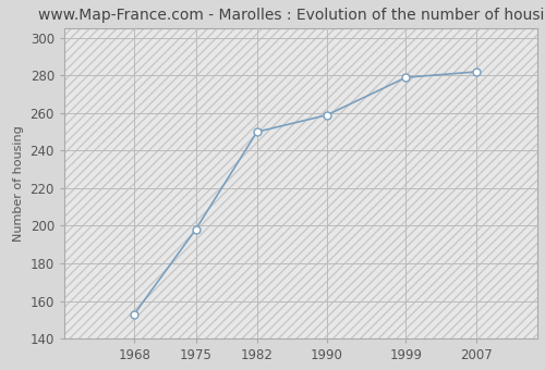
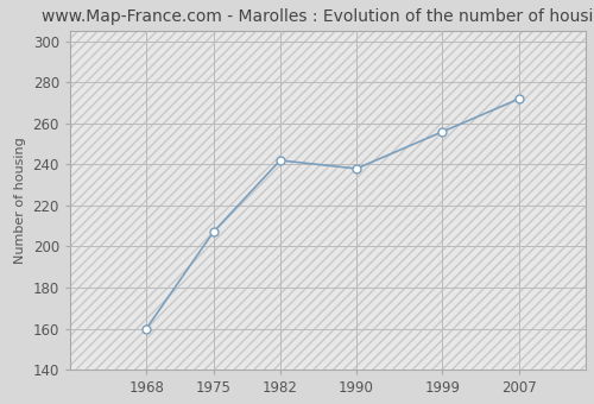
1968: 153 -> 160
1975: 198 -> 207
1982: 250 -> 242
1990: 259 -> 238
1999: 279 -> 256
2007: 282 -> 272
